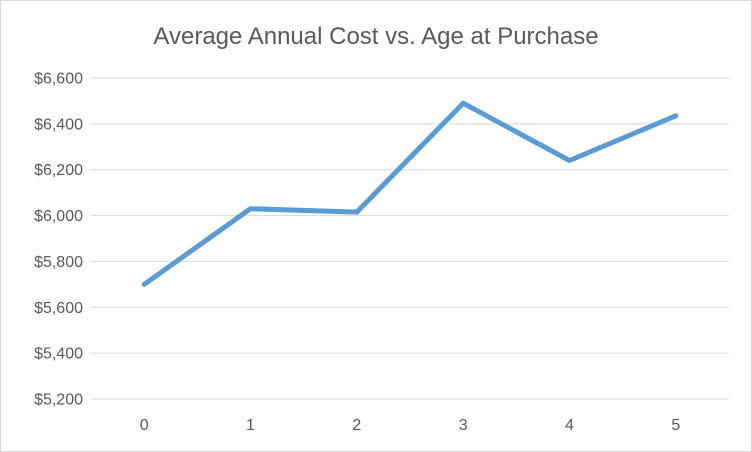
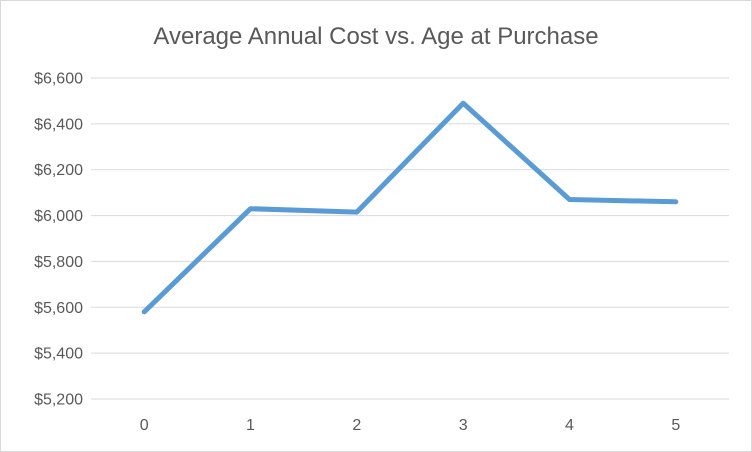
0: $5700 -> $5580
4: $6240 -> $6070
5: $6440 -> $6060
